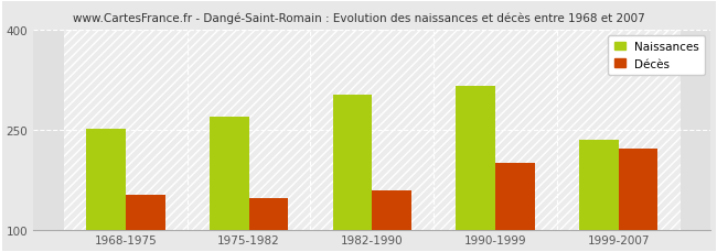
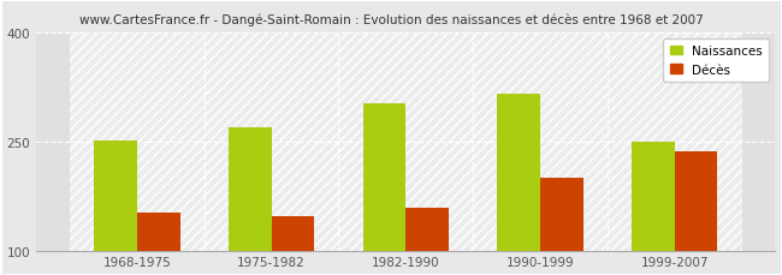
Naissances/1999-2007: 234 -> 249
Décès/1999-2007: 222 -> 237
